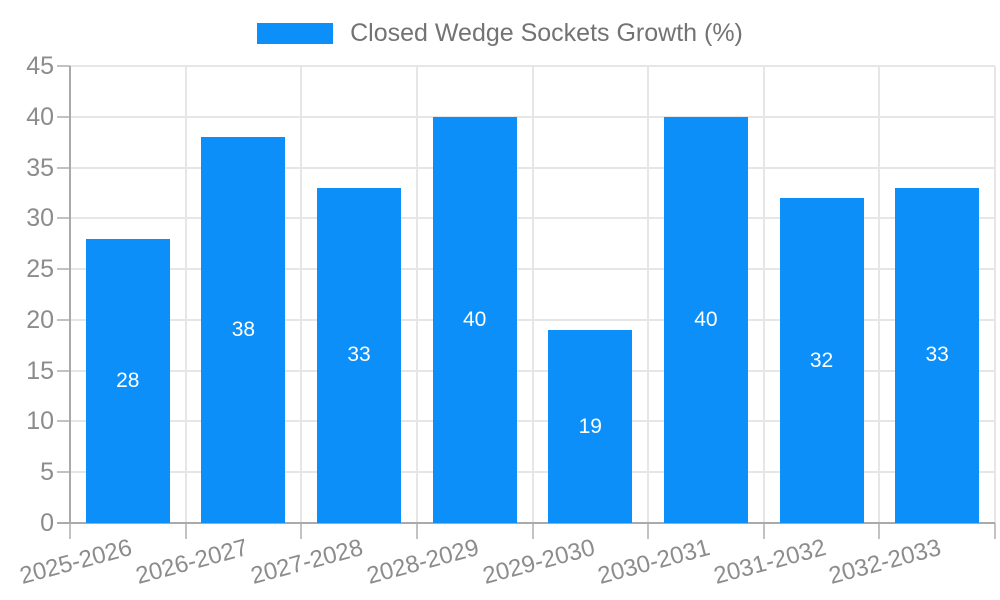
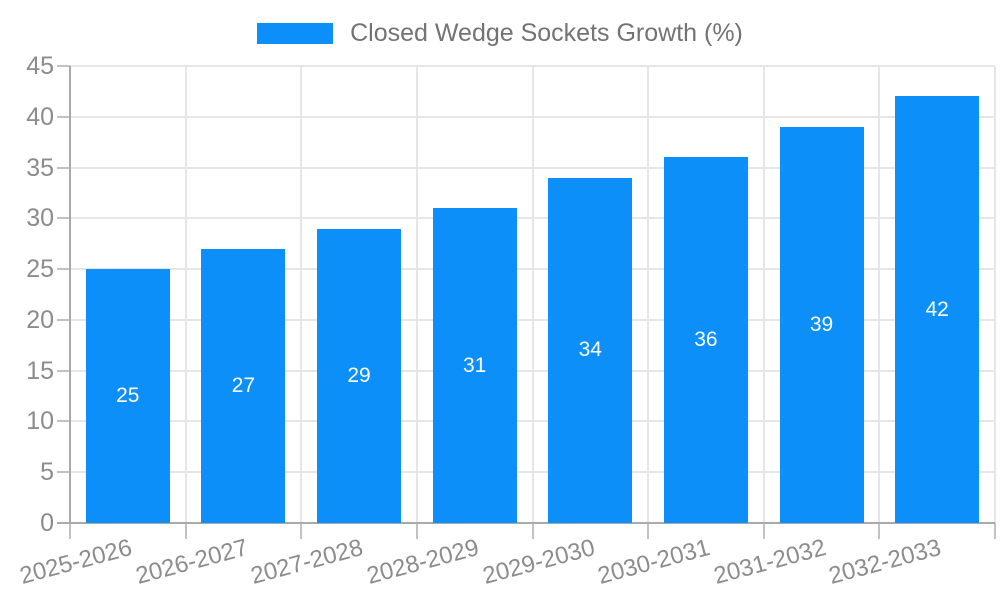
2025-2026: 28 -> 25
2026-2027: 38 -> 27
2027-2028: 33 -> 29
2028-2029: 40 -> 31
2029-2030: 19 -> 34
2030-2031: 40 -> 36
2031-2032: 32 -> 39
2032-2033: 33 -> 42
